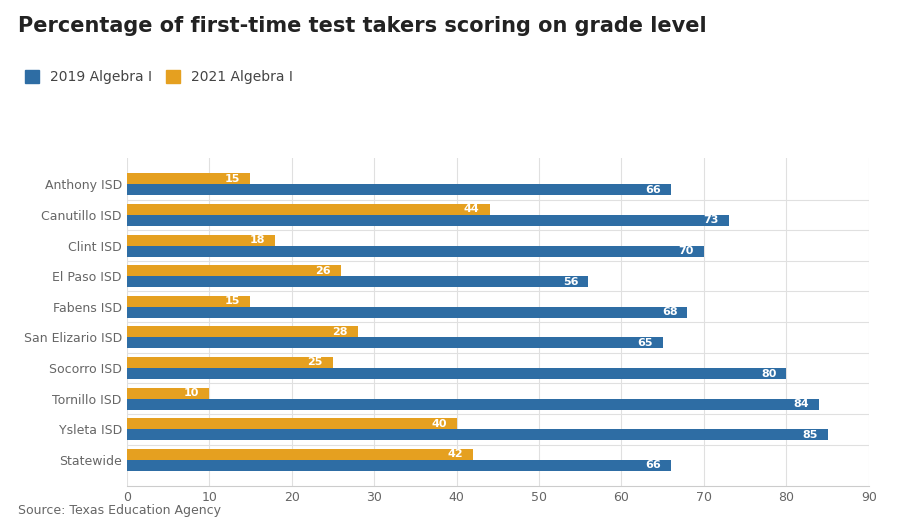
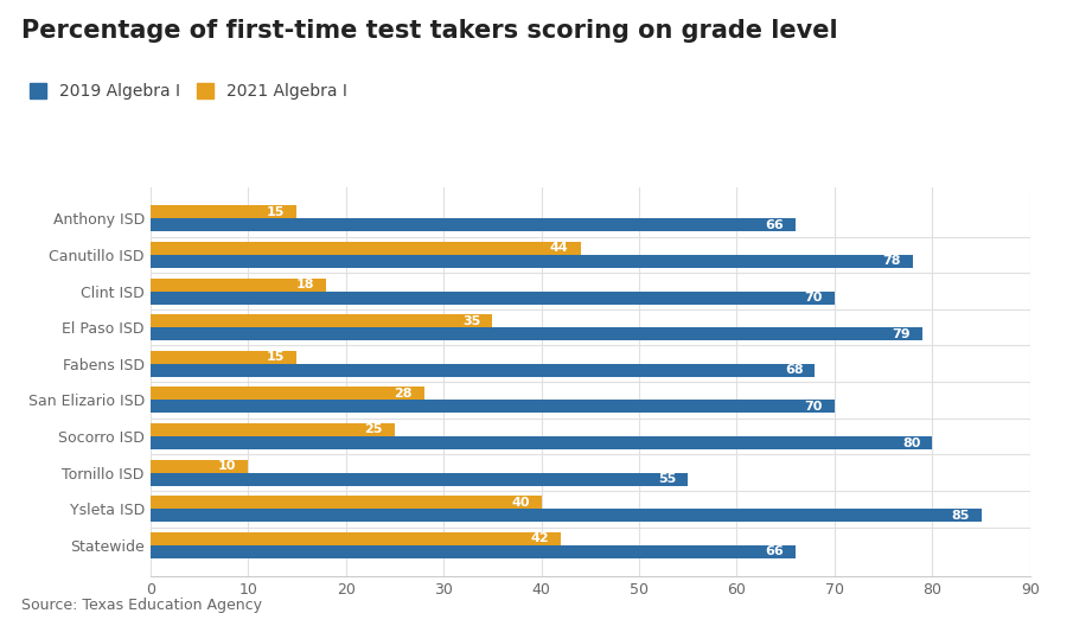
2019 Algebra I/Canutillo ISD: 73 -> 78
2021 Algebra I/El Paso ISD: 26 -> 35
2019 Algebra I/El Paso ISD: 56 -> 79
2019 Algebra I/San Elizario ISD: 65 -> 70
2019 Algebra I/Tornillo ISD: 84 -> 55
